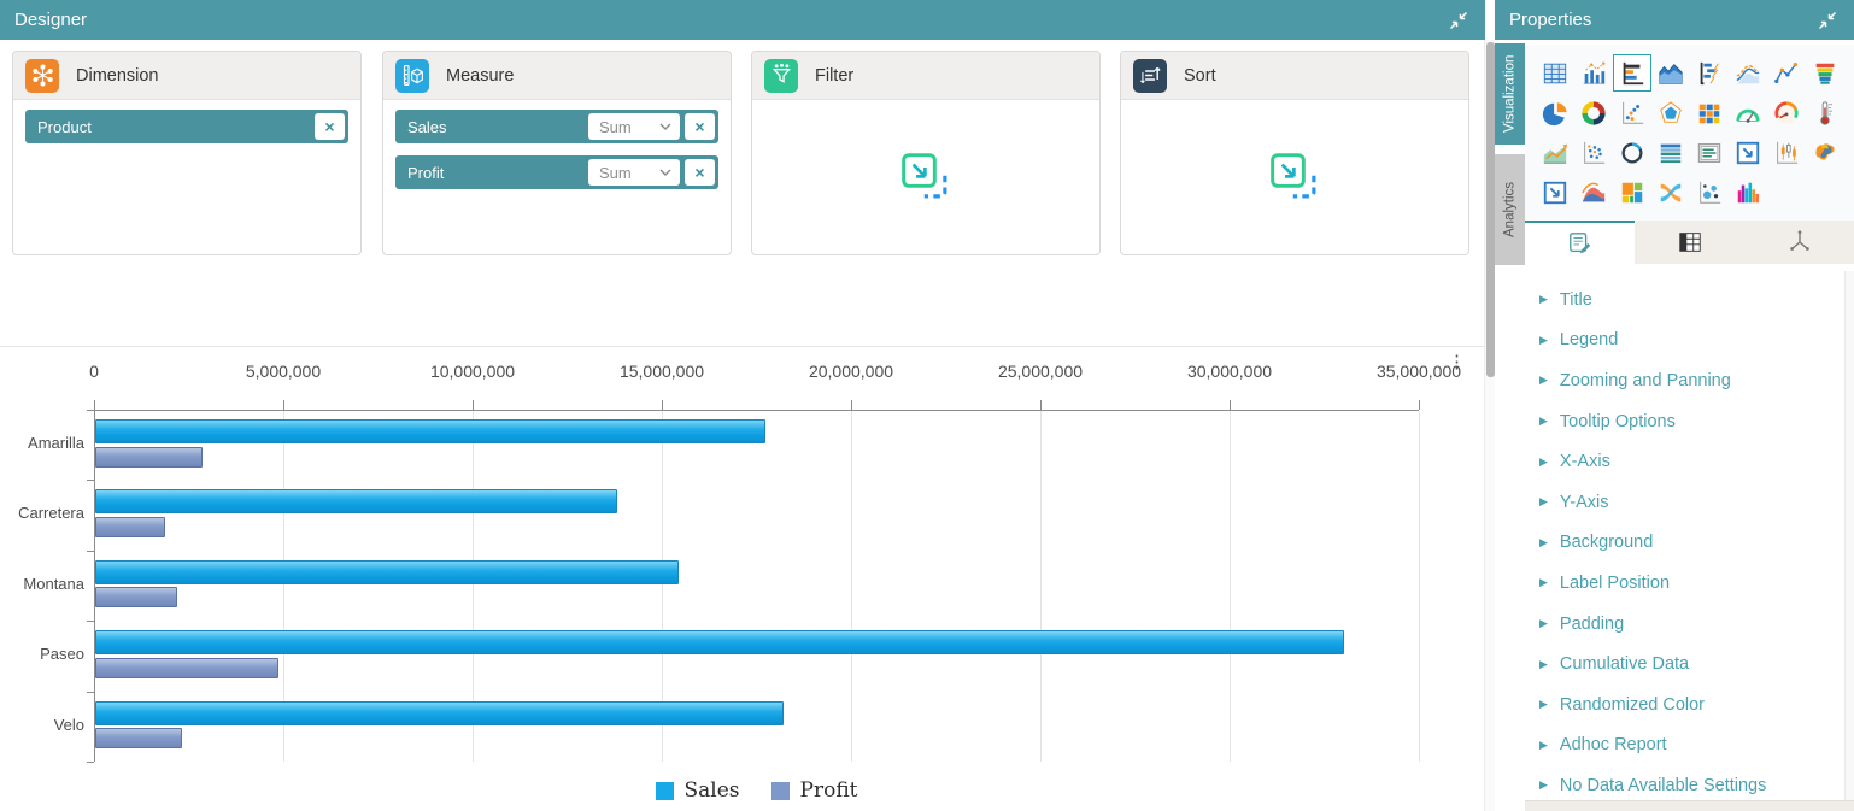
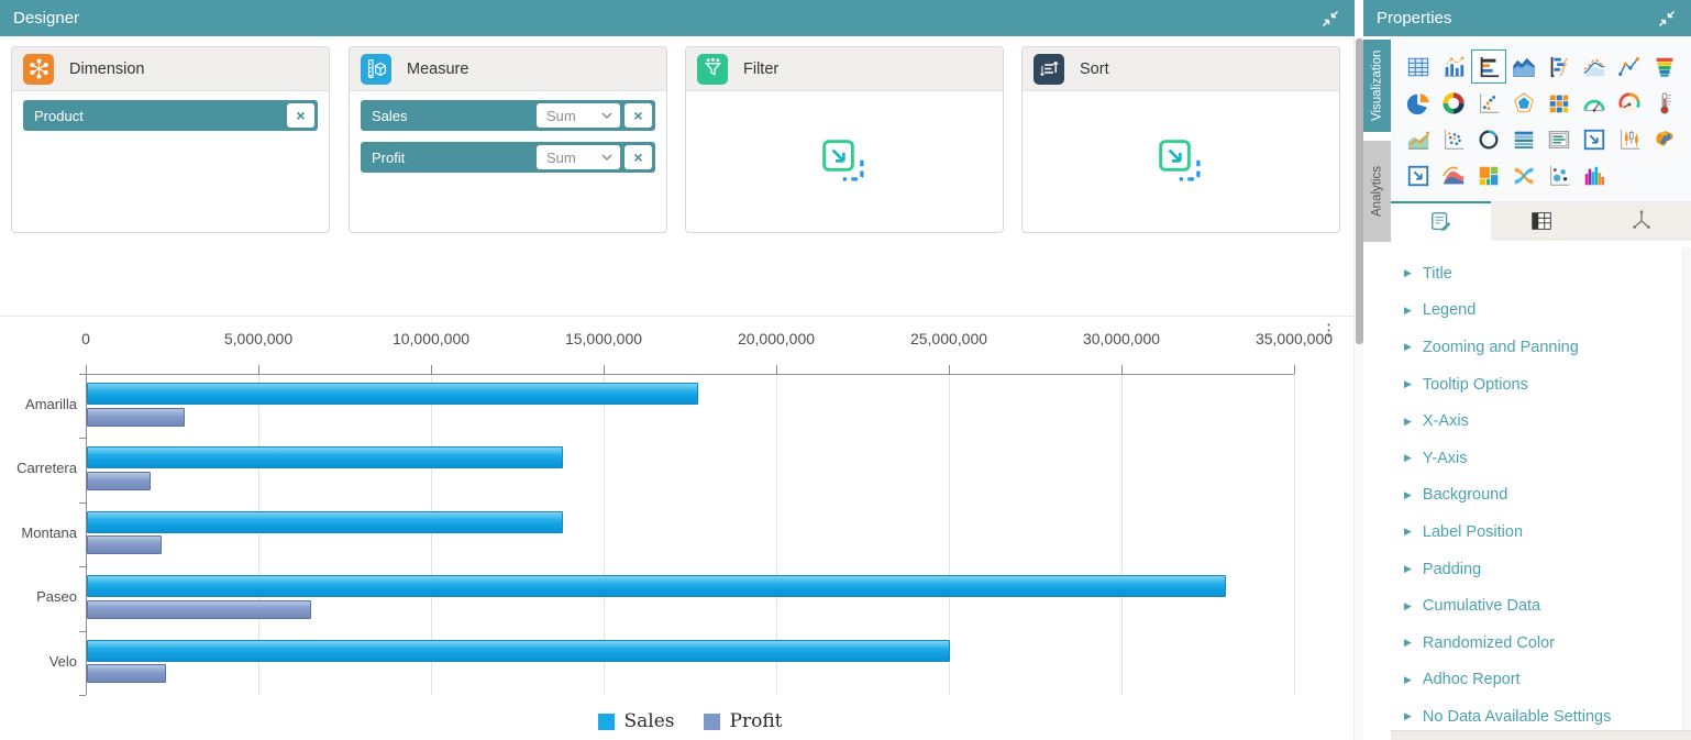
Sales/Montana: 15400000 -> 13800000
Profit/Paseo: 4800000 -> 6500000
Sales/Velo: 18200000 -> 25000000
